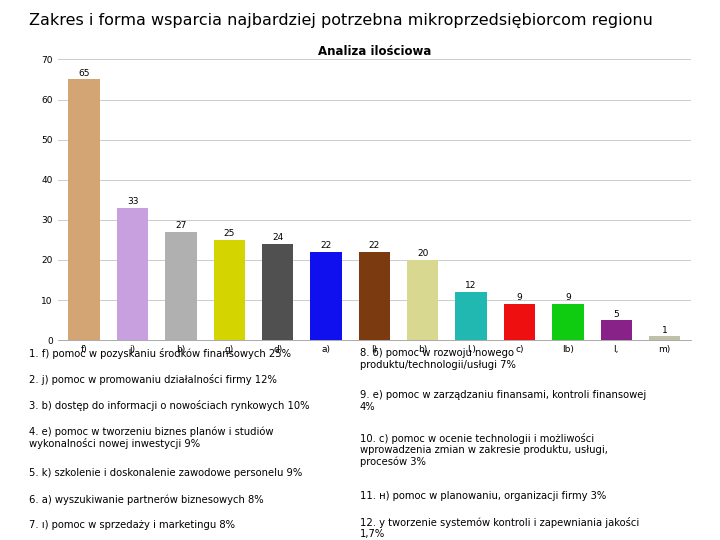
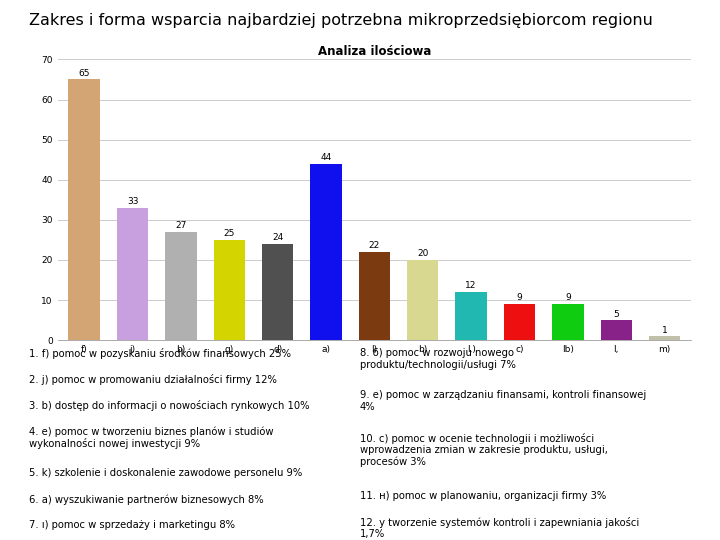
a): 22 -> 44
